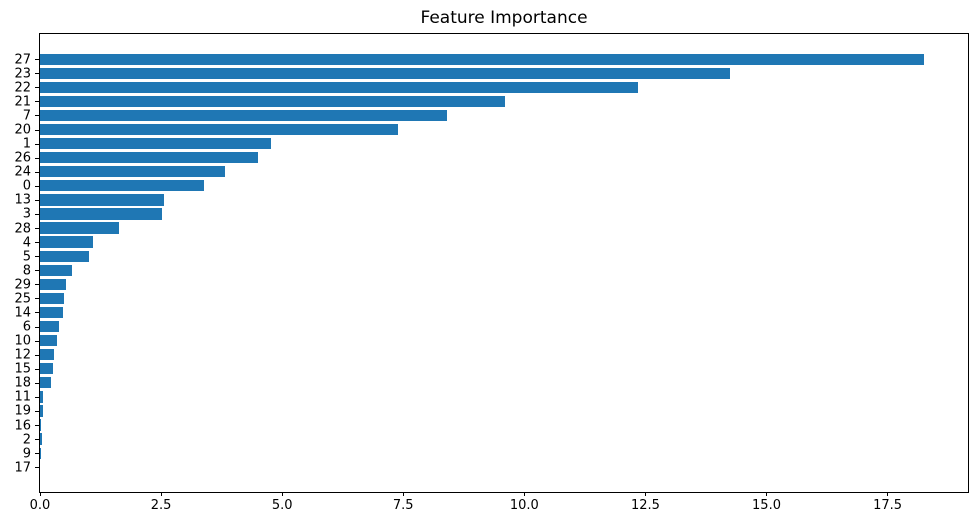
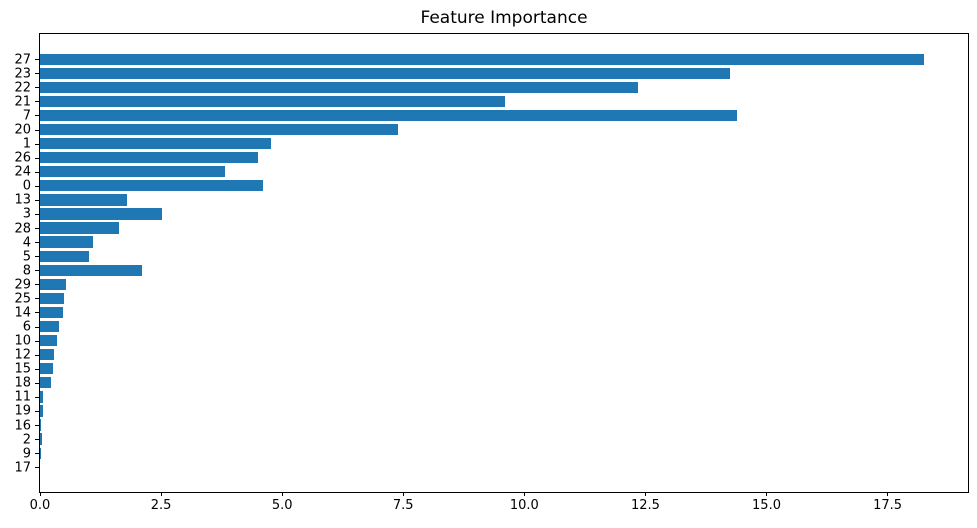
7: 8.4 -> 14.4
0: 3.4 -> 4.6
13: 2.6 -> 1.8
8: 0.7 -> 2.1
